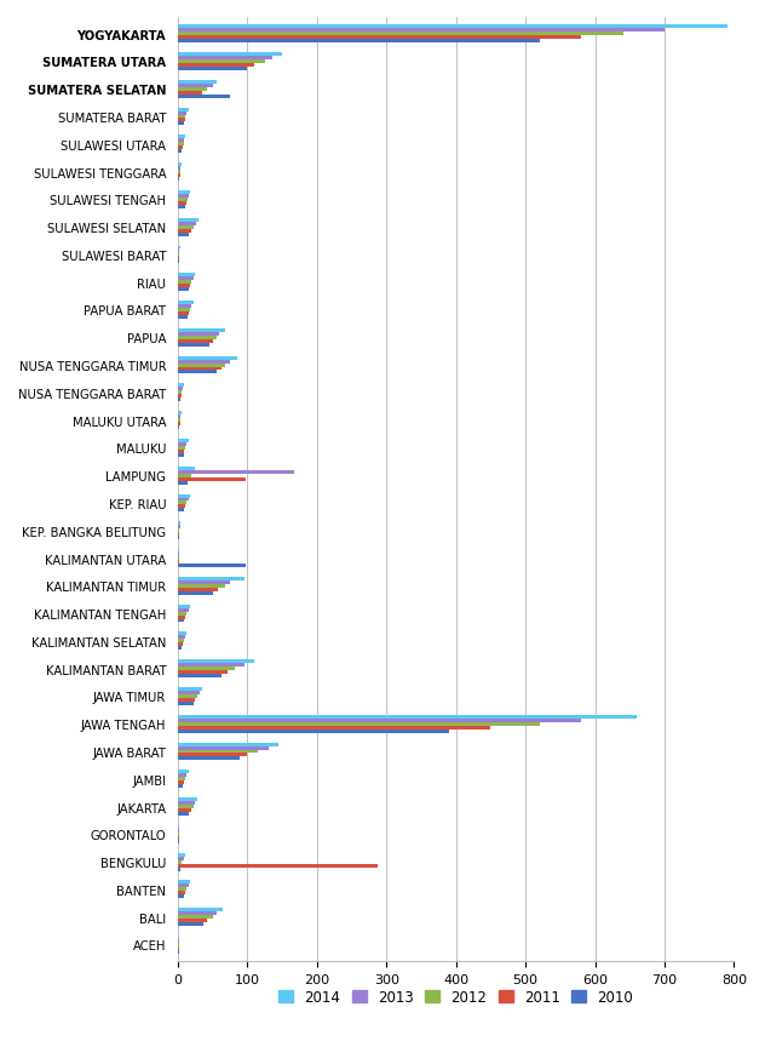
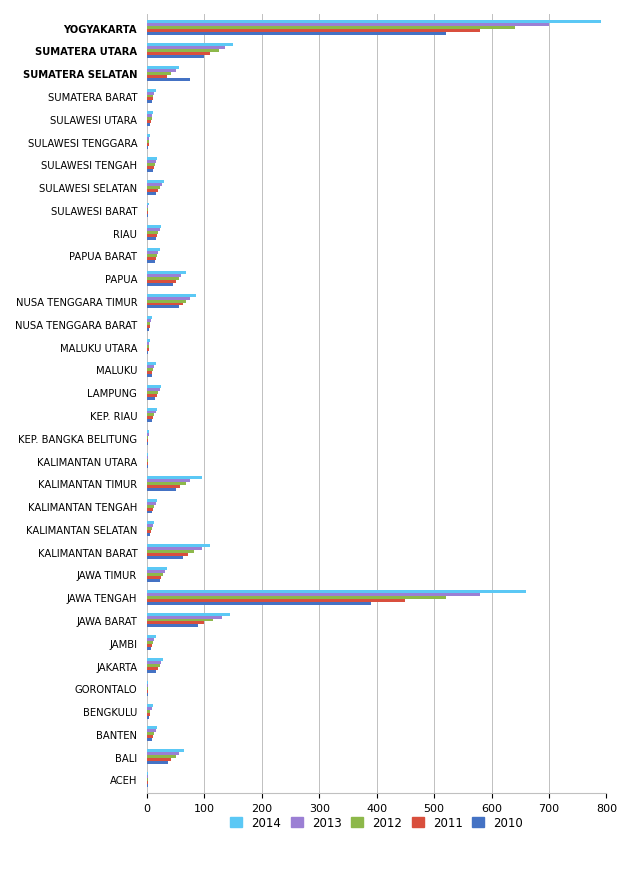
2013/LAMPUNG: 168 -> 22
2011/LAMPUNG: 98 -> 17
2010/KALIMANTAN UTARA: 98 -> 1
2011/BENGKULU: 288 -> 5
